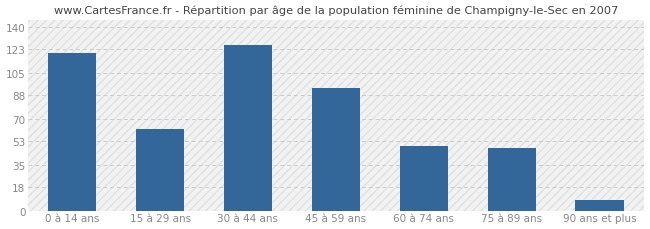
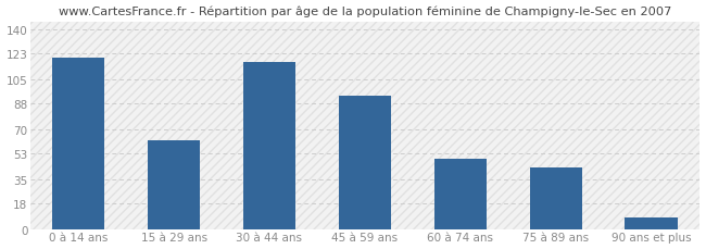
30 à 44 ans: 126 -> 117
75 à 89 ans: 48 -> 43
